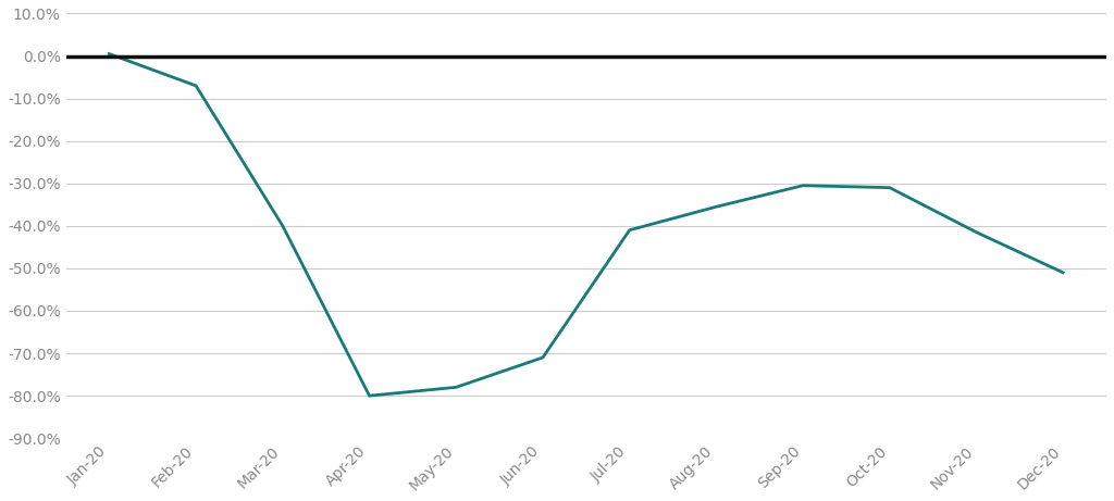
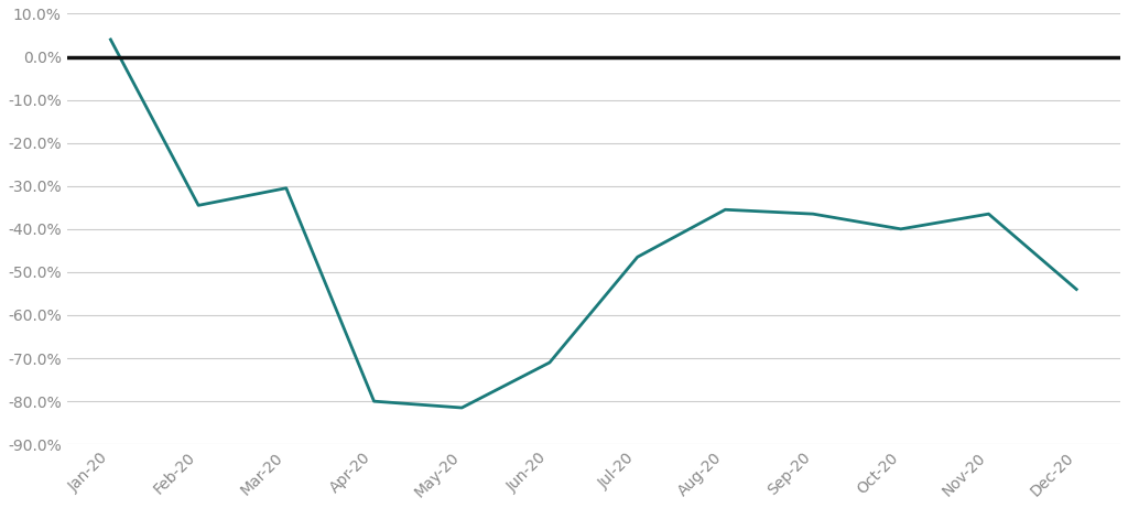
Jan-20: 0.5% -> 4.0%
Feb-20: -7.0% -> -34.5%
Mar-20: -40.0% -> -30.5%
May-20: -78.0% -> -81.5%
Jul-20: -41.0% -> -46.5%
Sep-20: -30.5% -> -36.5%
Oct-20: -31.0% -> -40.0%
Nov-20: -41.5% -> -36.5%
Dec-20: -51.0% -> -54.0%
